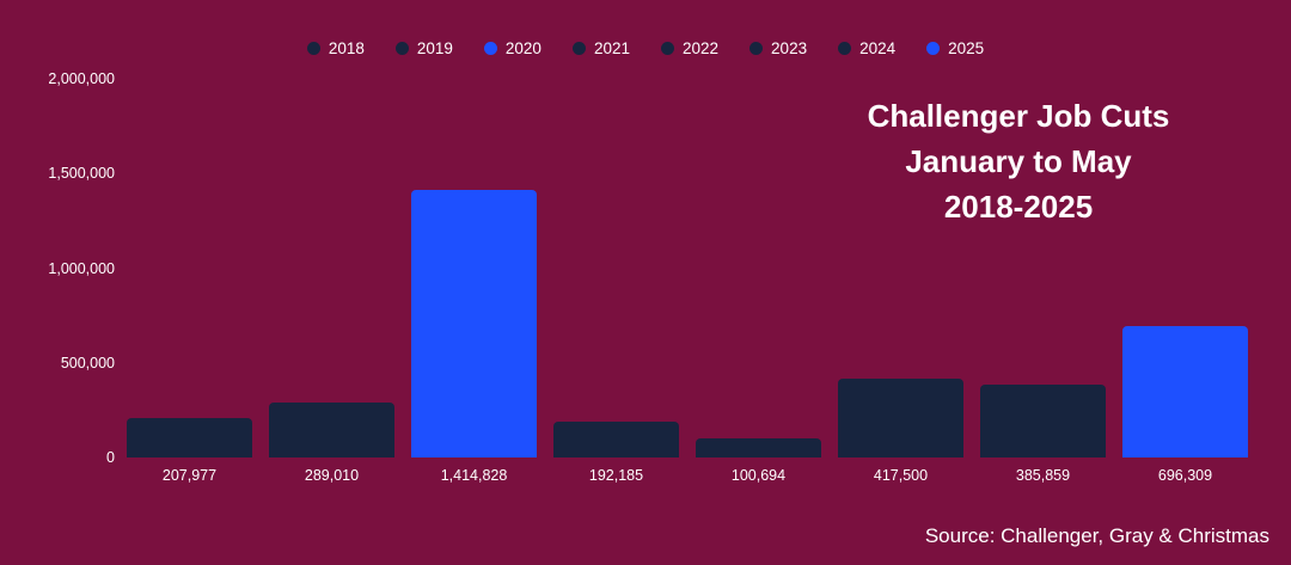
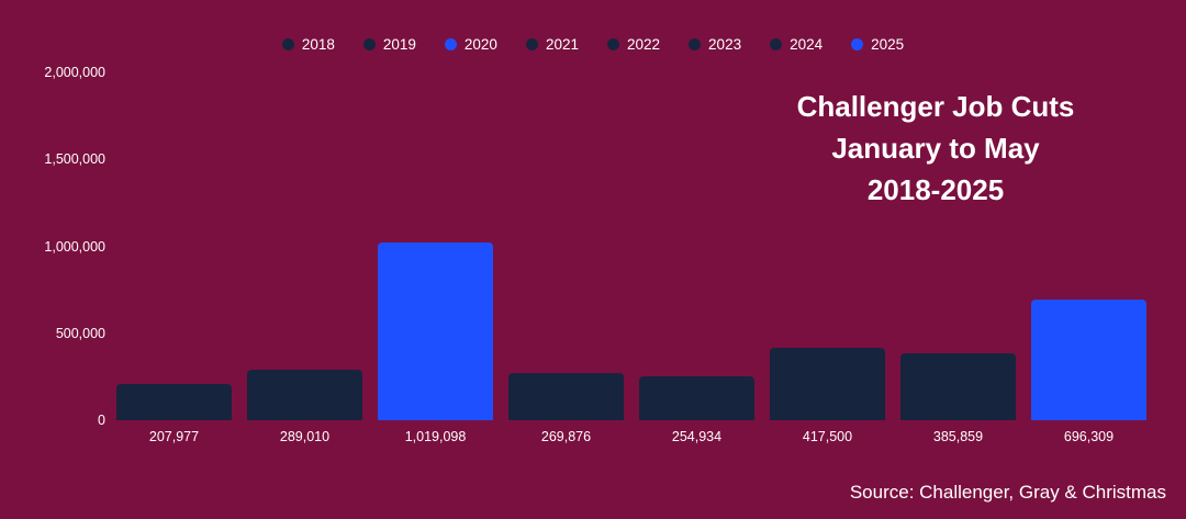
2020: 1,414,828 -> 1,019,098
2021: 192,185 -> 269,876
2022: 100,694 -> 254,934
